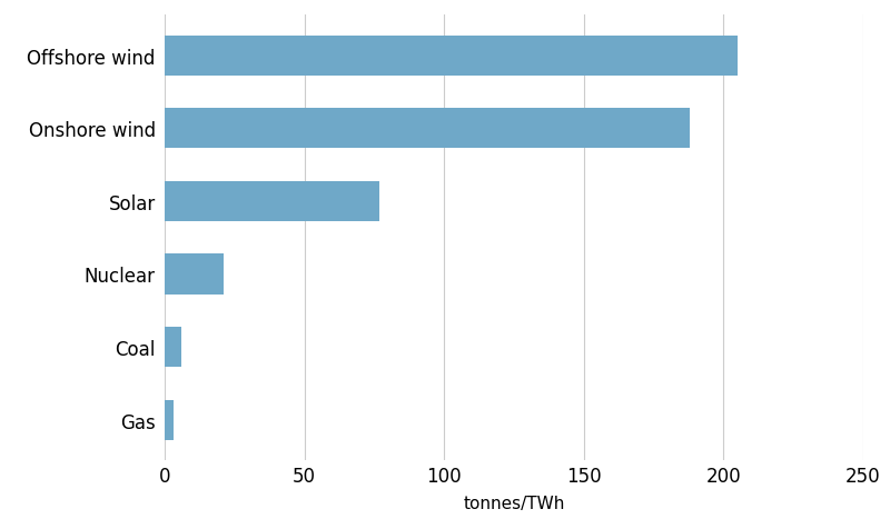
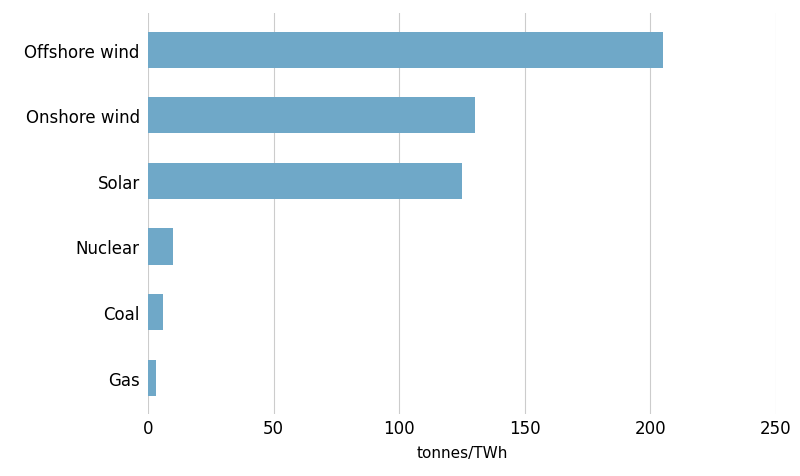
Onshore wind: 188 -> 130
Solar: 77 -> 125
Nuclear: 21 -> 10
